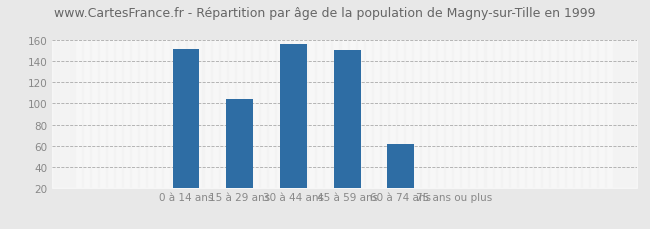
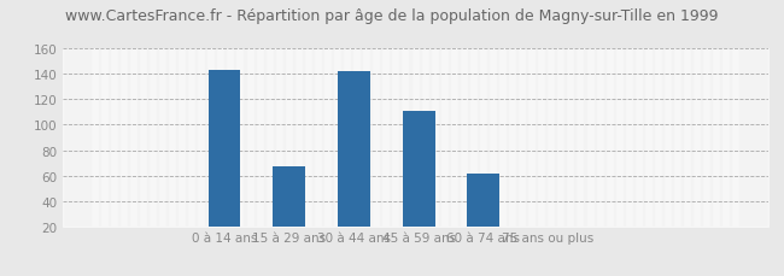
0 à 14 ans: 152 -> 143
15 à 29 ans: 104 -> 67
30 à 44 ans: 157 -> 142
45 à 59 ans: 151 -> 111
